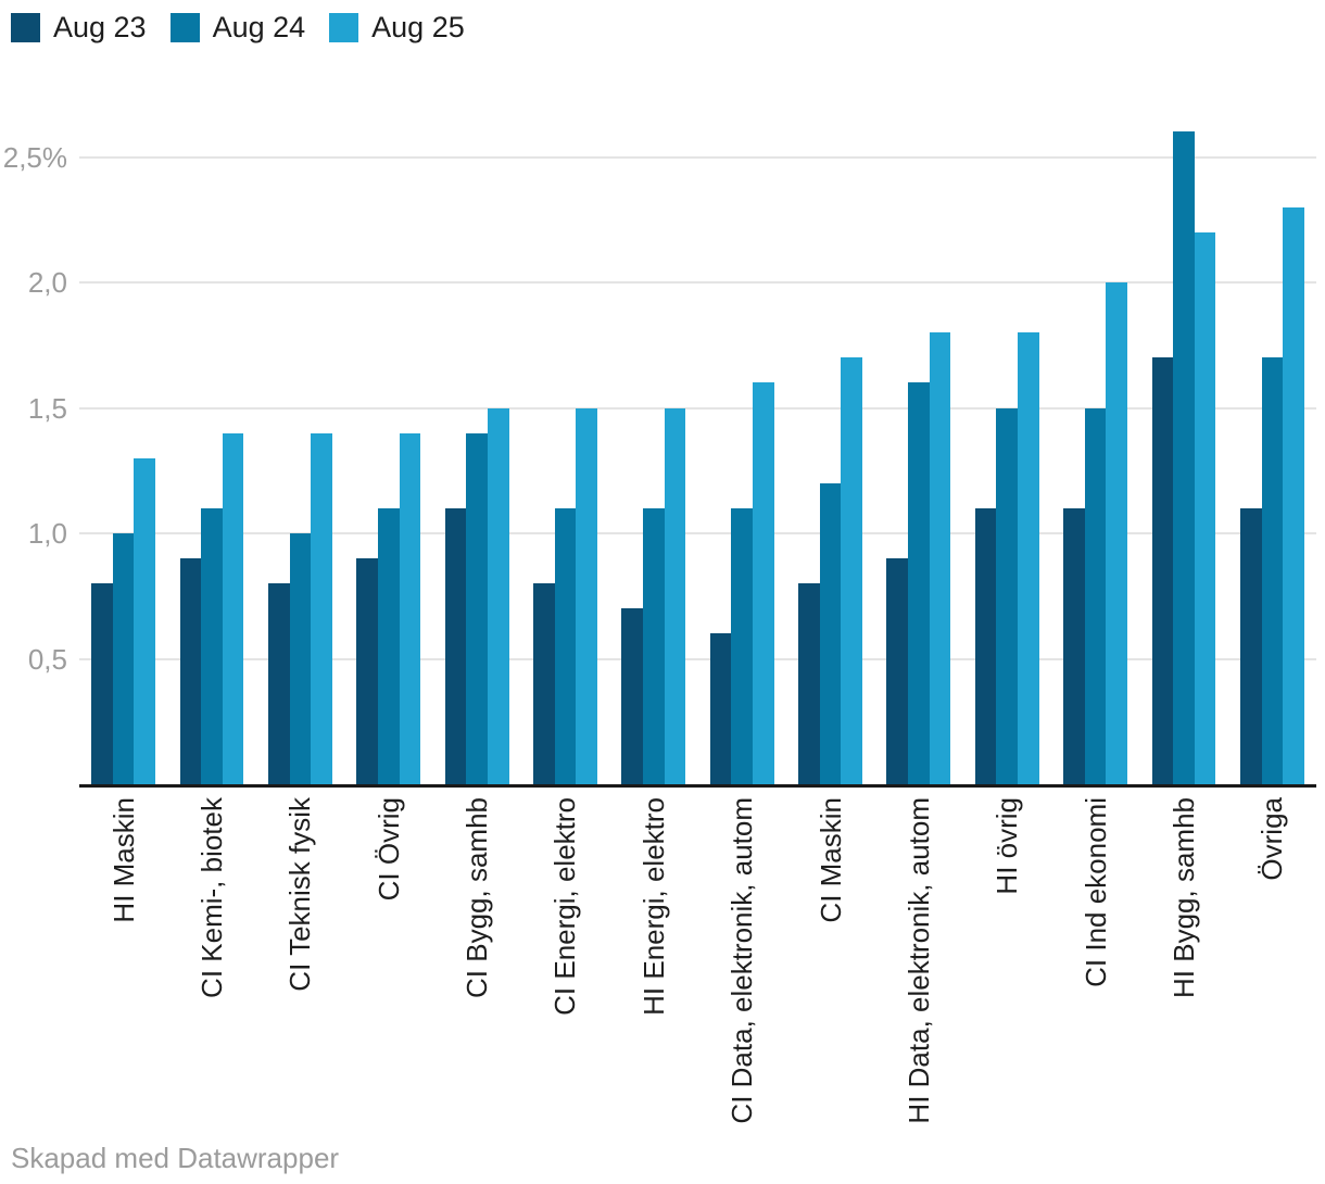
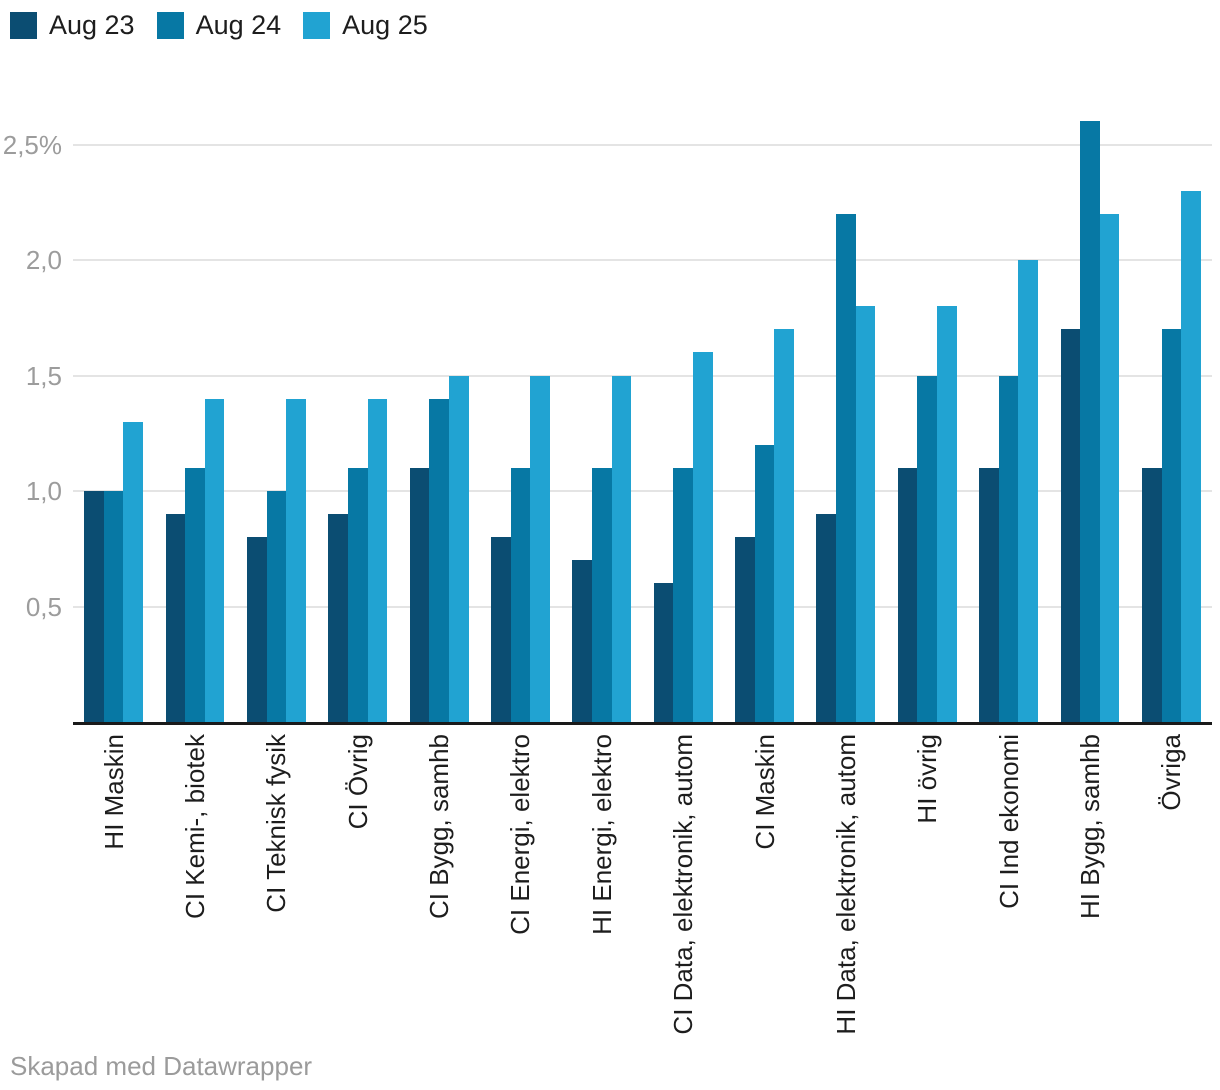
Aug 23/HI Maskin: 0,8% -> 1,0%
Aug 24/HI Data, elektronik, autom: 1,6% -> 2,2%
